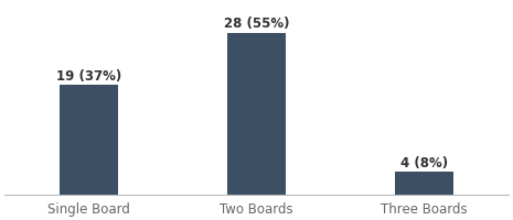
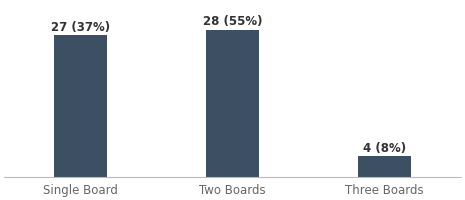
Single Board: 19 -> 27
